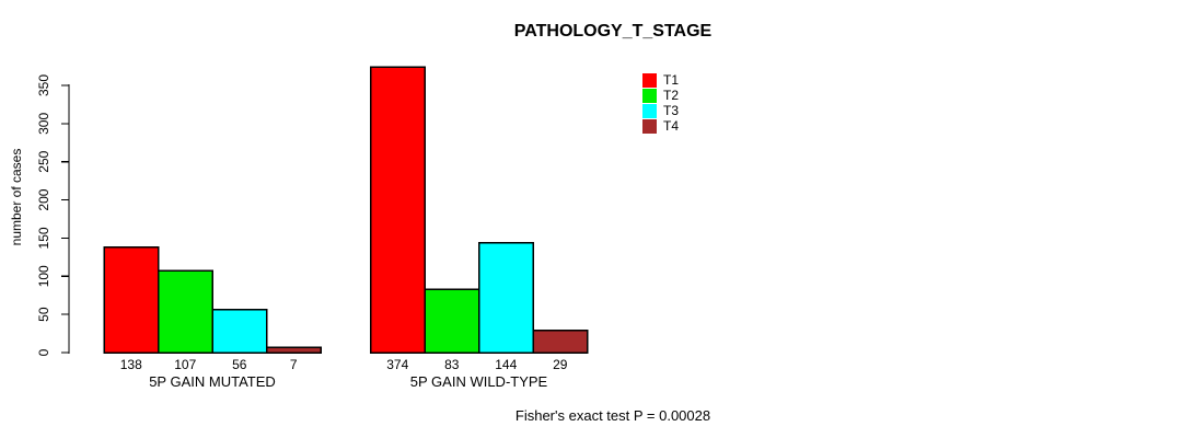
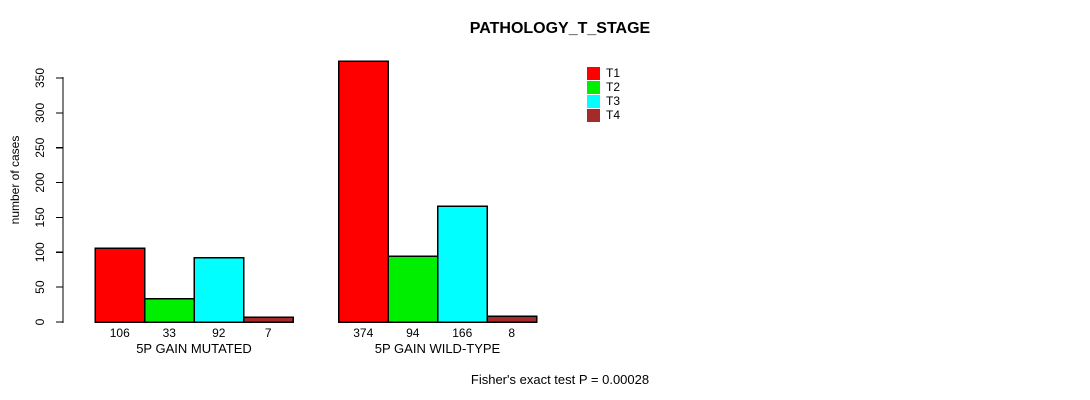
T1/5P GAIN MUTATED: 138 -> 106
T2/5P GAIN MUTATED: 107 -> 33
T3/5P GAIN MUTATED: 56 -> 92
T2/5P GAIN WILD-TYPE: 83 -> 94
T3/5P GAIN WILD-TYPE: 144 -> 166
T4/5P GAIN WILD-TYPE: 29 -> 8
